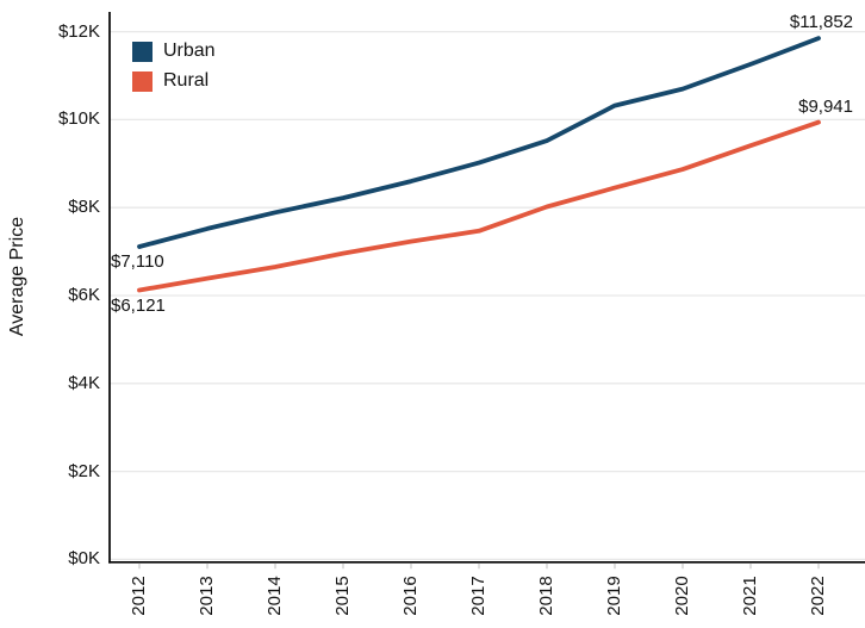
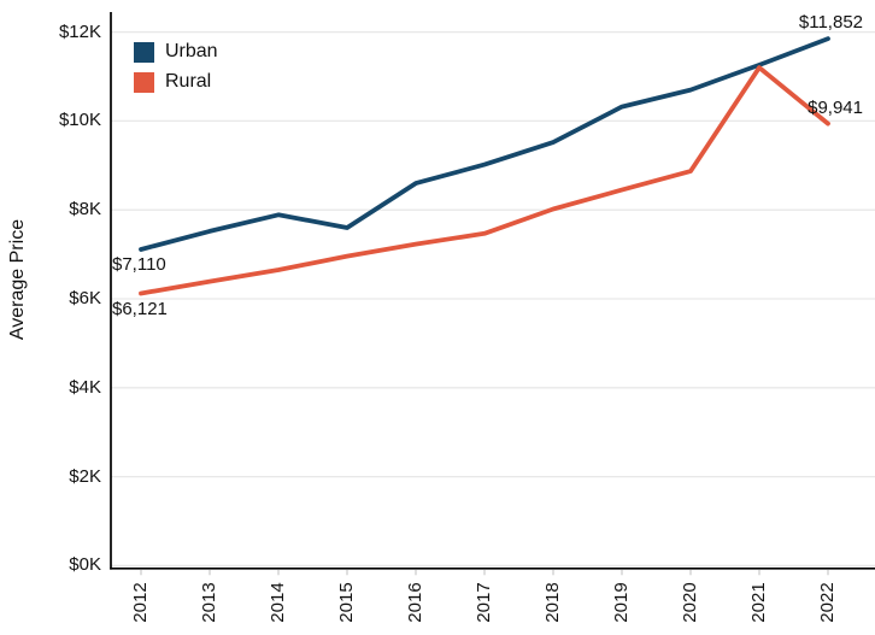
Urban/2015: $8.2K -> $7.6K
Rural/2021: $9.4K -> $11.2K
